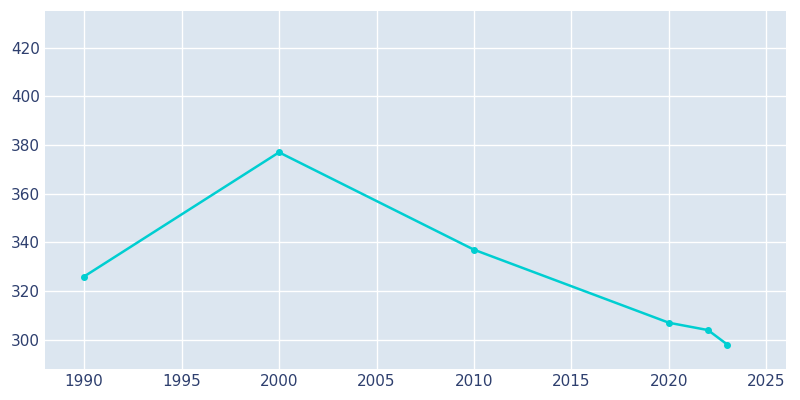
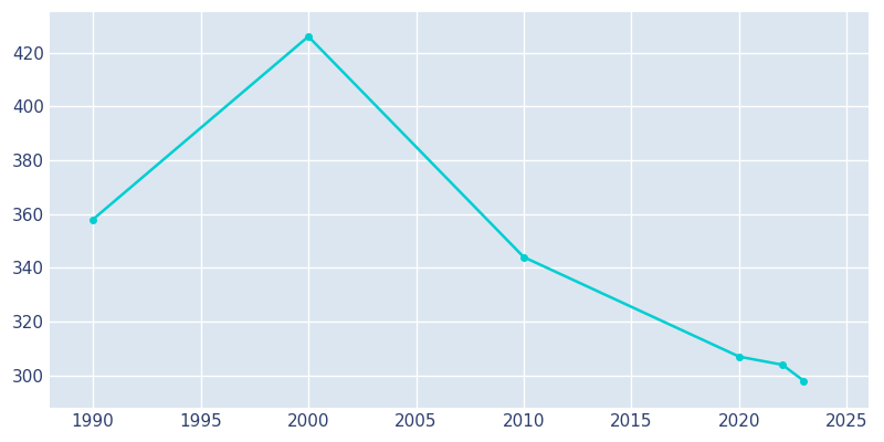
1990: 326 -> 358
2000: 377 -> 426
2010: 337 -> 344
